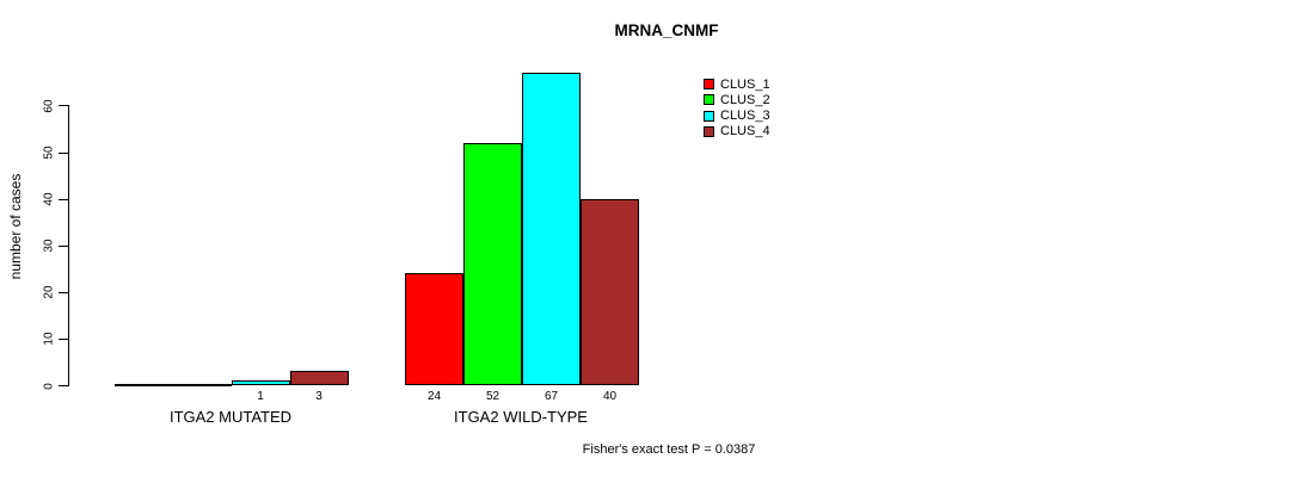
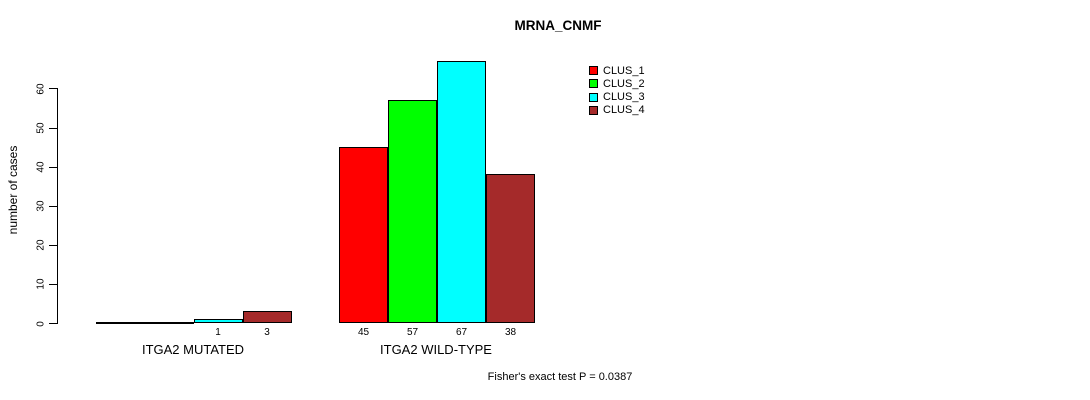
CLUS_1/ITGA2 WILD-TYPE: 24 -> 45
CLUS_2/ITGA2 WILD-TYPE: 52 -> 57
CLUS_4/ITGA2 WILD-TYPE: 40 -> 38
